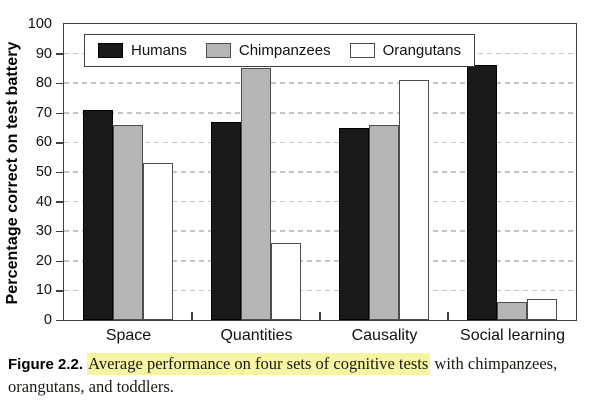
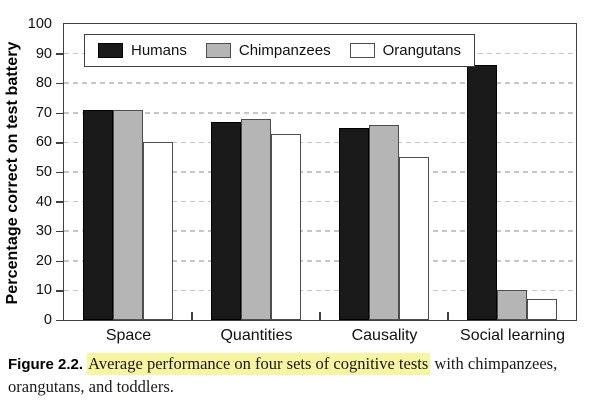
Chimpanzees/Space: 66 -> 71
Orangutans/Space: 53 -> 60
Chimpanzees/Quantities: 85 -> 68
Orangutans/Quantities: 26 -> 63
Orangutans/Causality: 81 -> 55
Chimpanzees/Social learning: 6 -> 10
